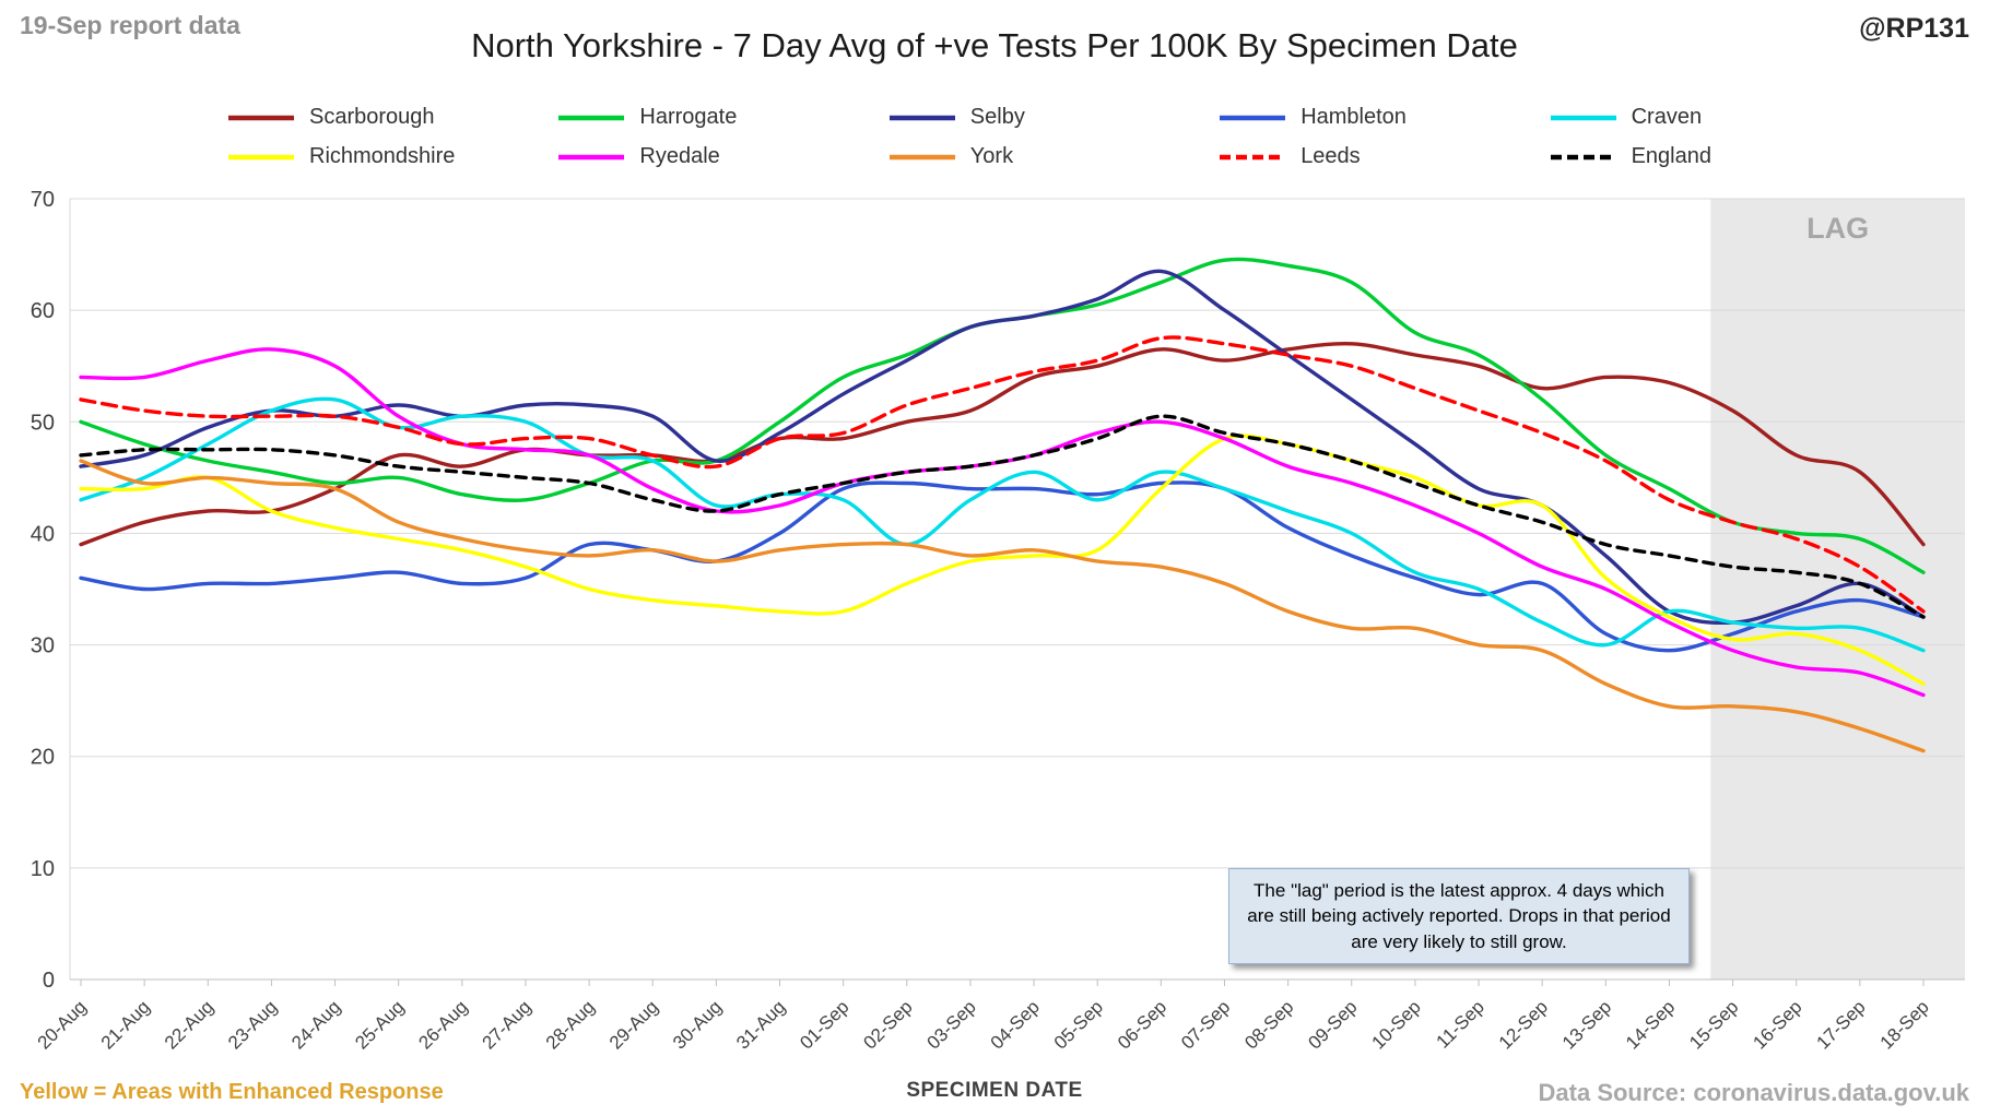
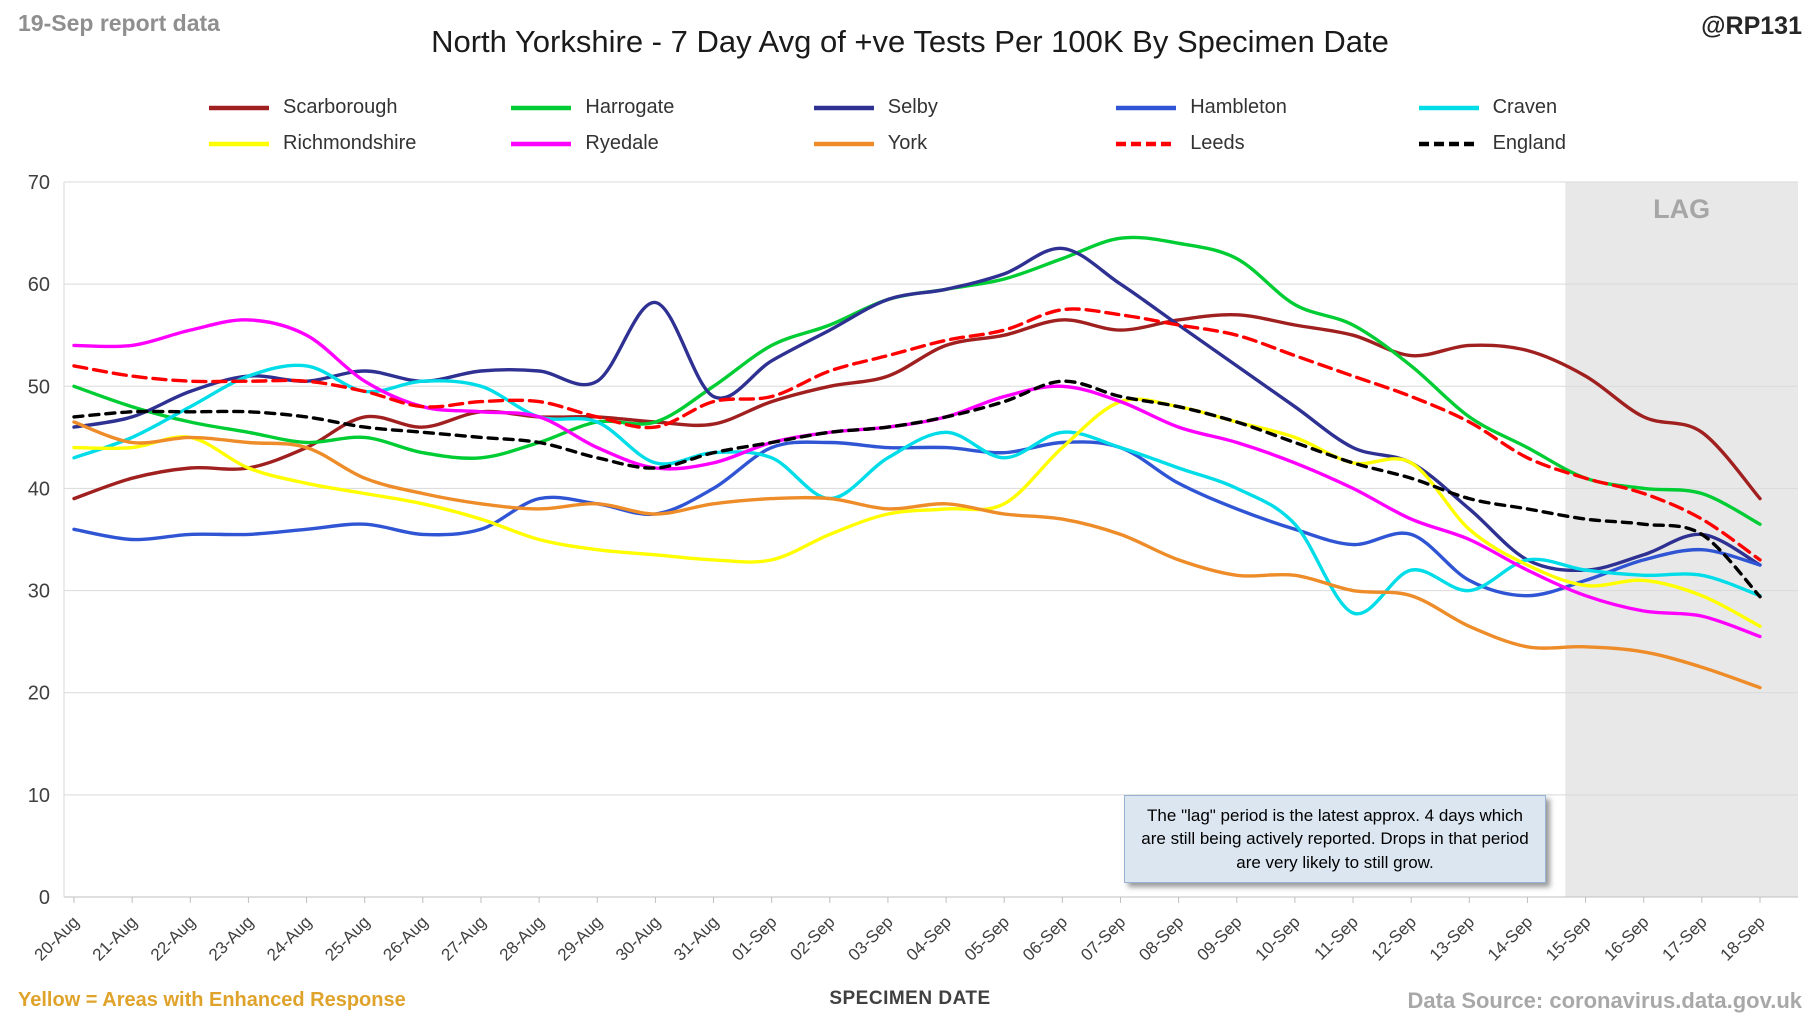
Selby/30-Aug: 46.5 -> 58.2
Scarborough/31-Aug: 48.5 -> 46.3
Craven/11-Sep: 35.0 -> 27.8
England/18-Sep: 32.5 -> 29.4
